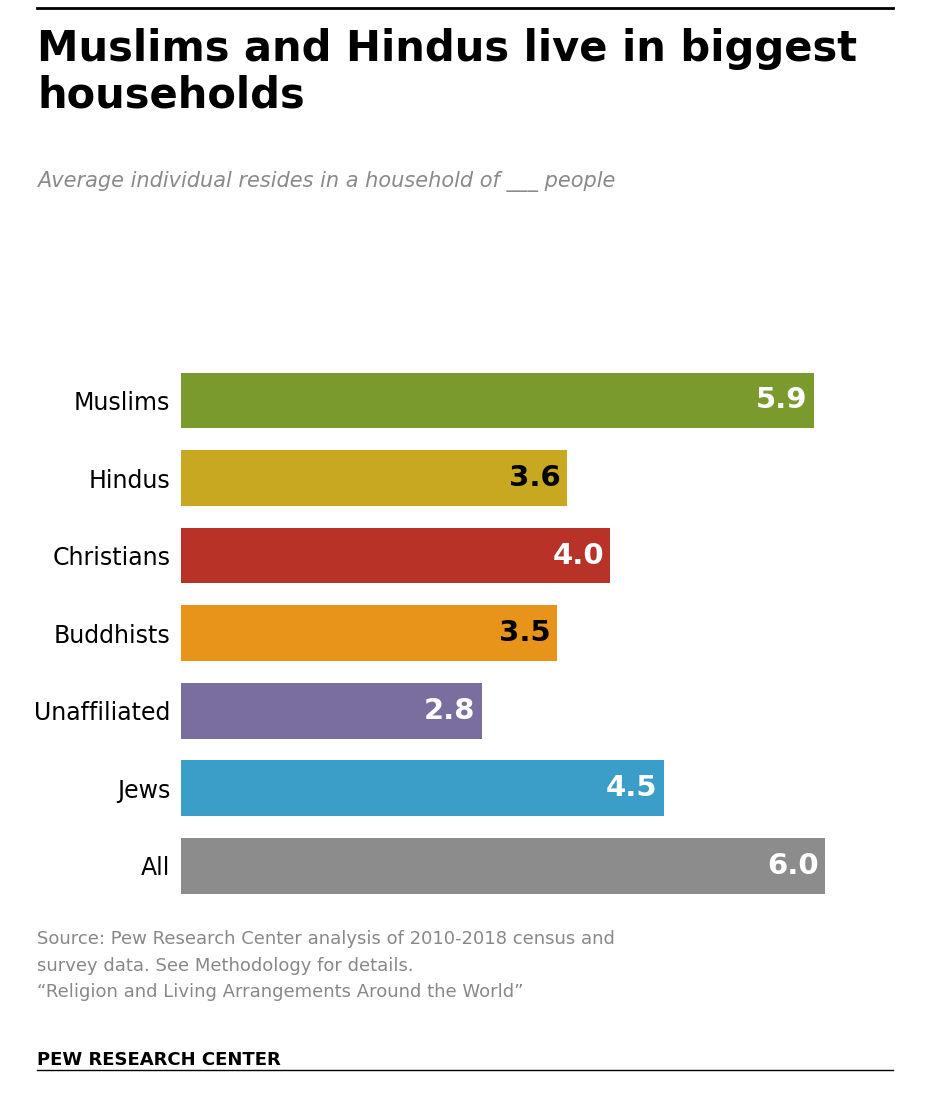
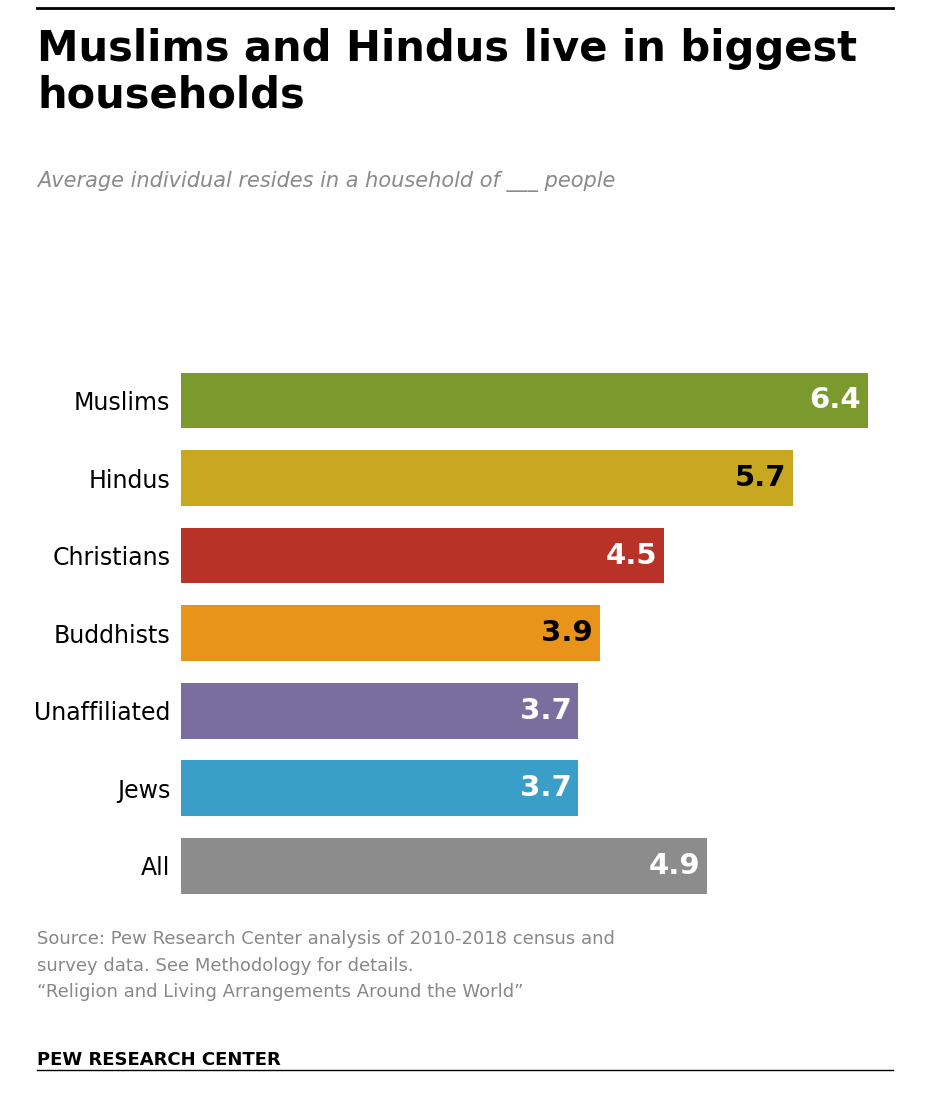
Muslims: 5.9 -> 6.4
Hindus: 3.6 -> 5.7
Christians: 4.0 -> 4.5
Buddhists: 3.5 -> 3.9
Unaffiliated: 2.8 -> 3.7
Jews: 4.5 -> 3.7
All: 6.0 -> 4.9
